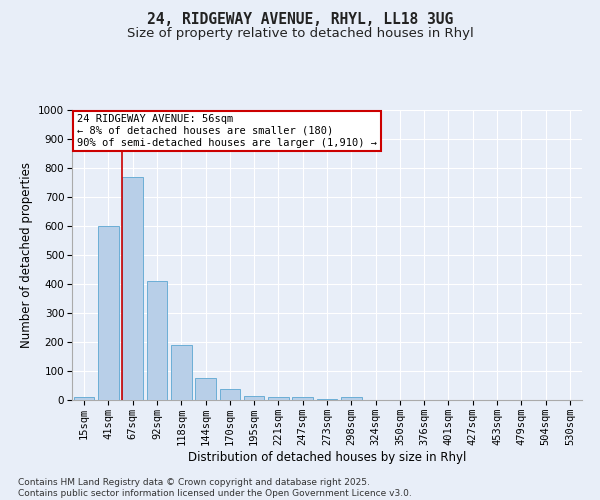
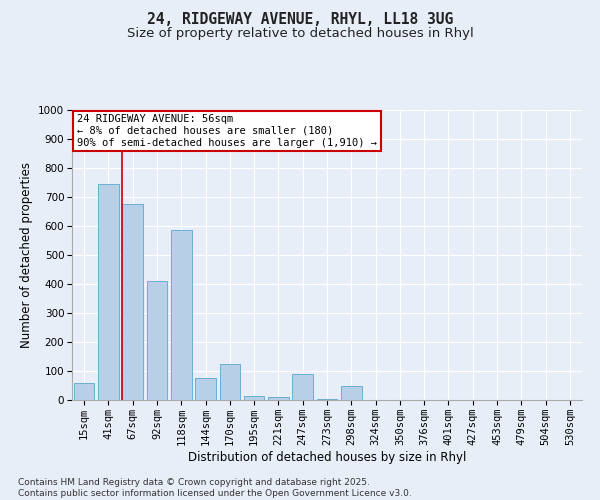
15sqm: 10 -> 60
41sqm: 600 -> 745
67sqm: 770 -> 675
118sqm: 190 -> 585
170sqm: 37 -> 125
247sqm: 10 -> 90
298sqm: 10 -> 50
